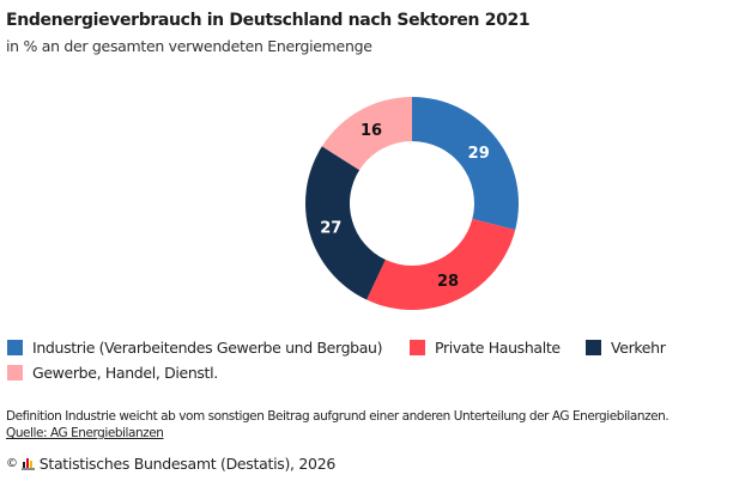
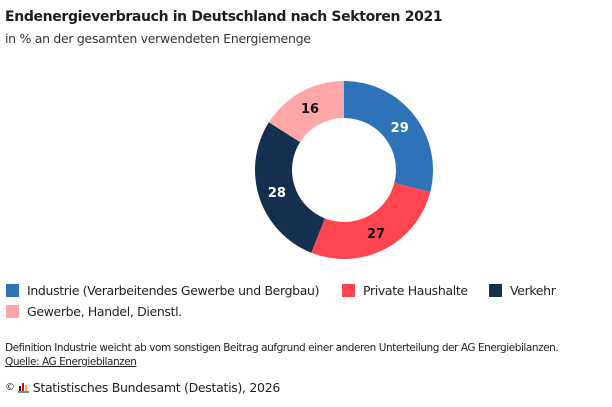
Private Haushalte: 28 -> 27
Verkehr: 27 -> 28
